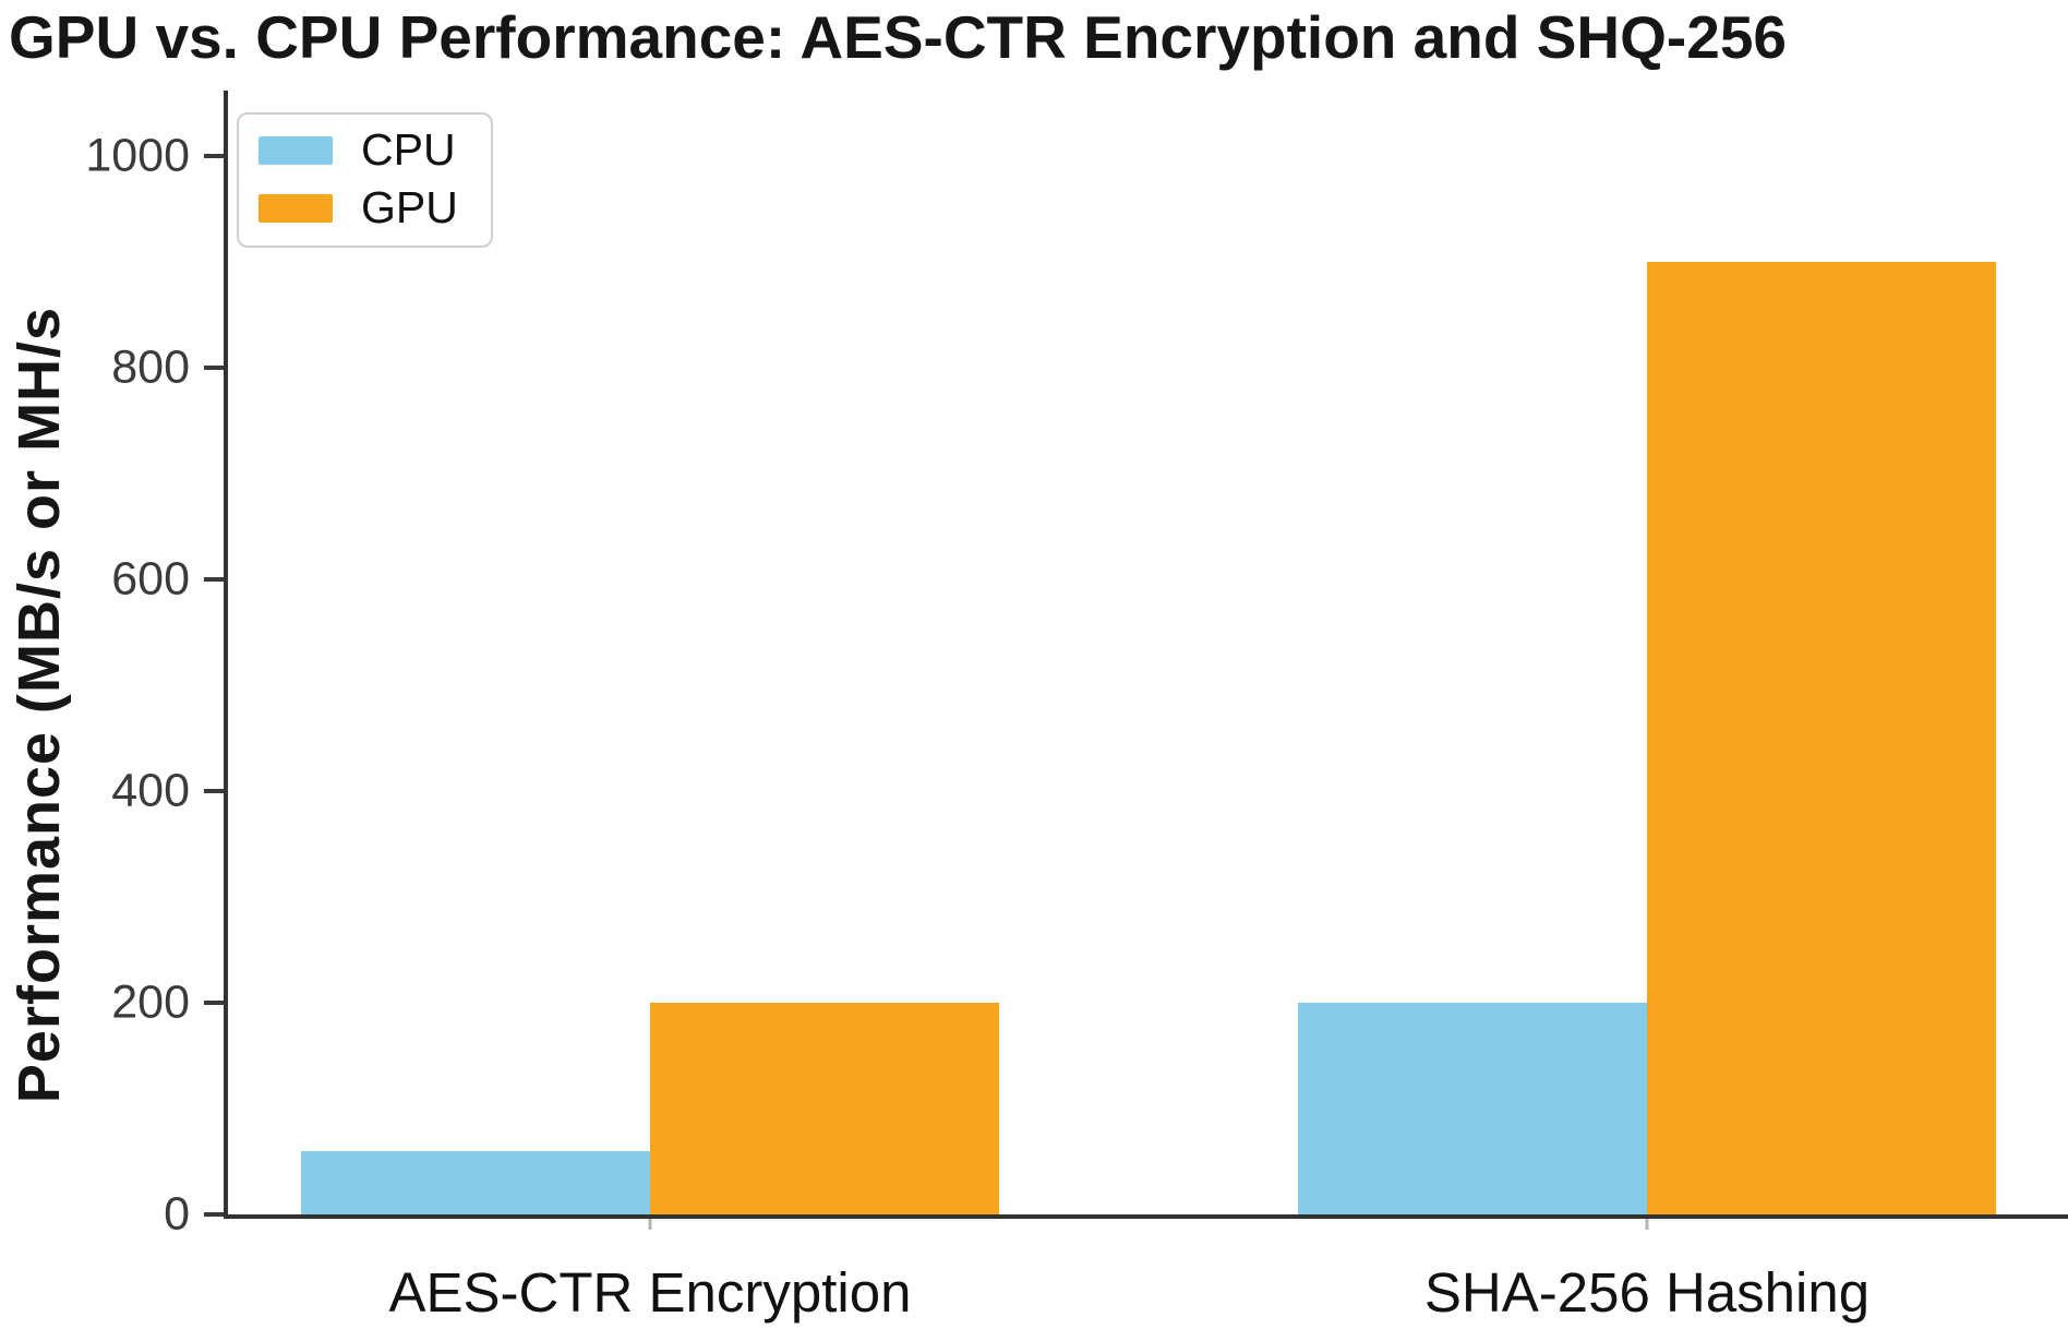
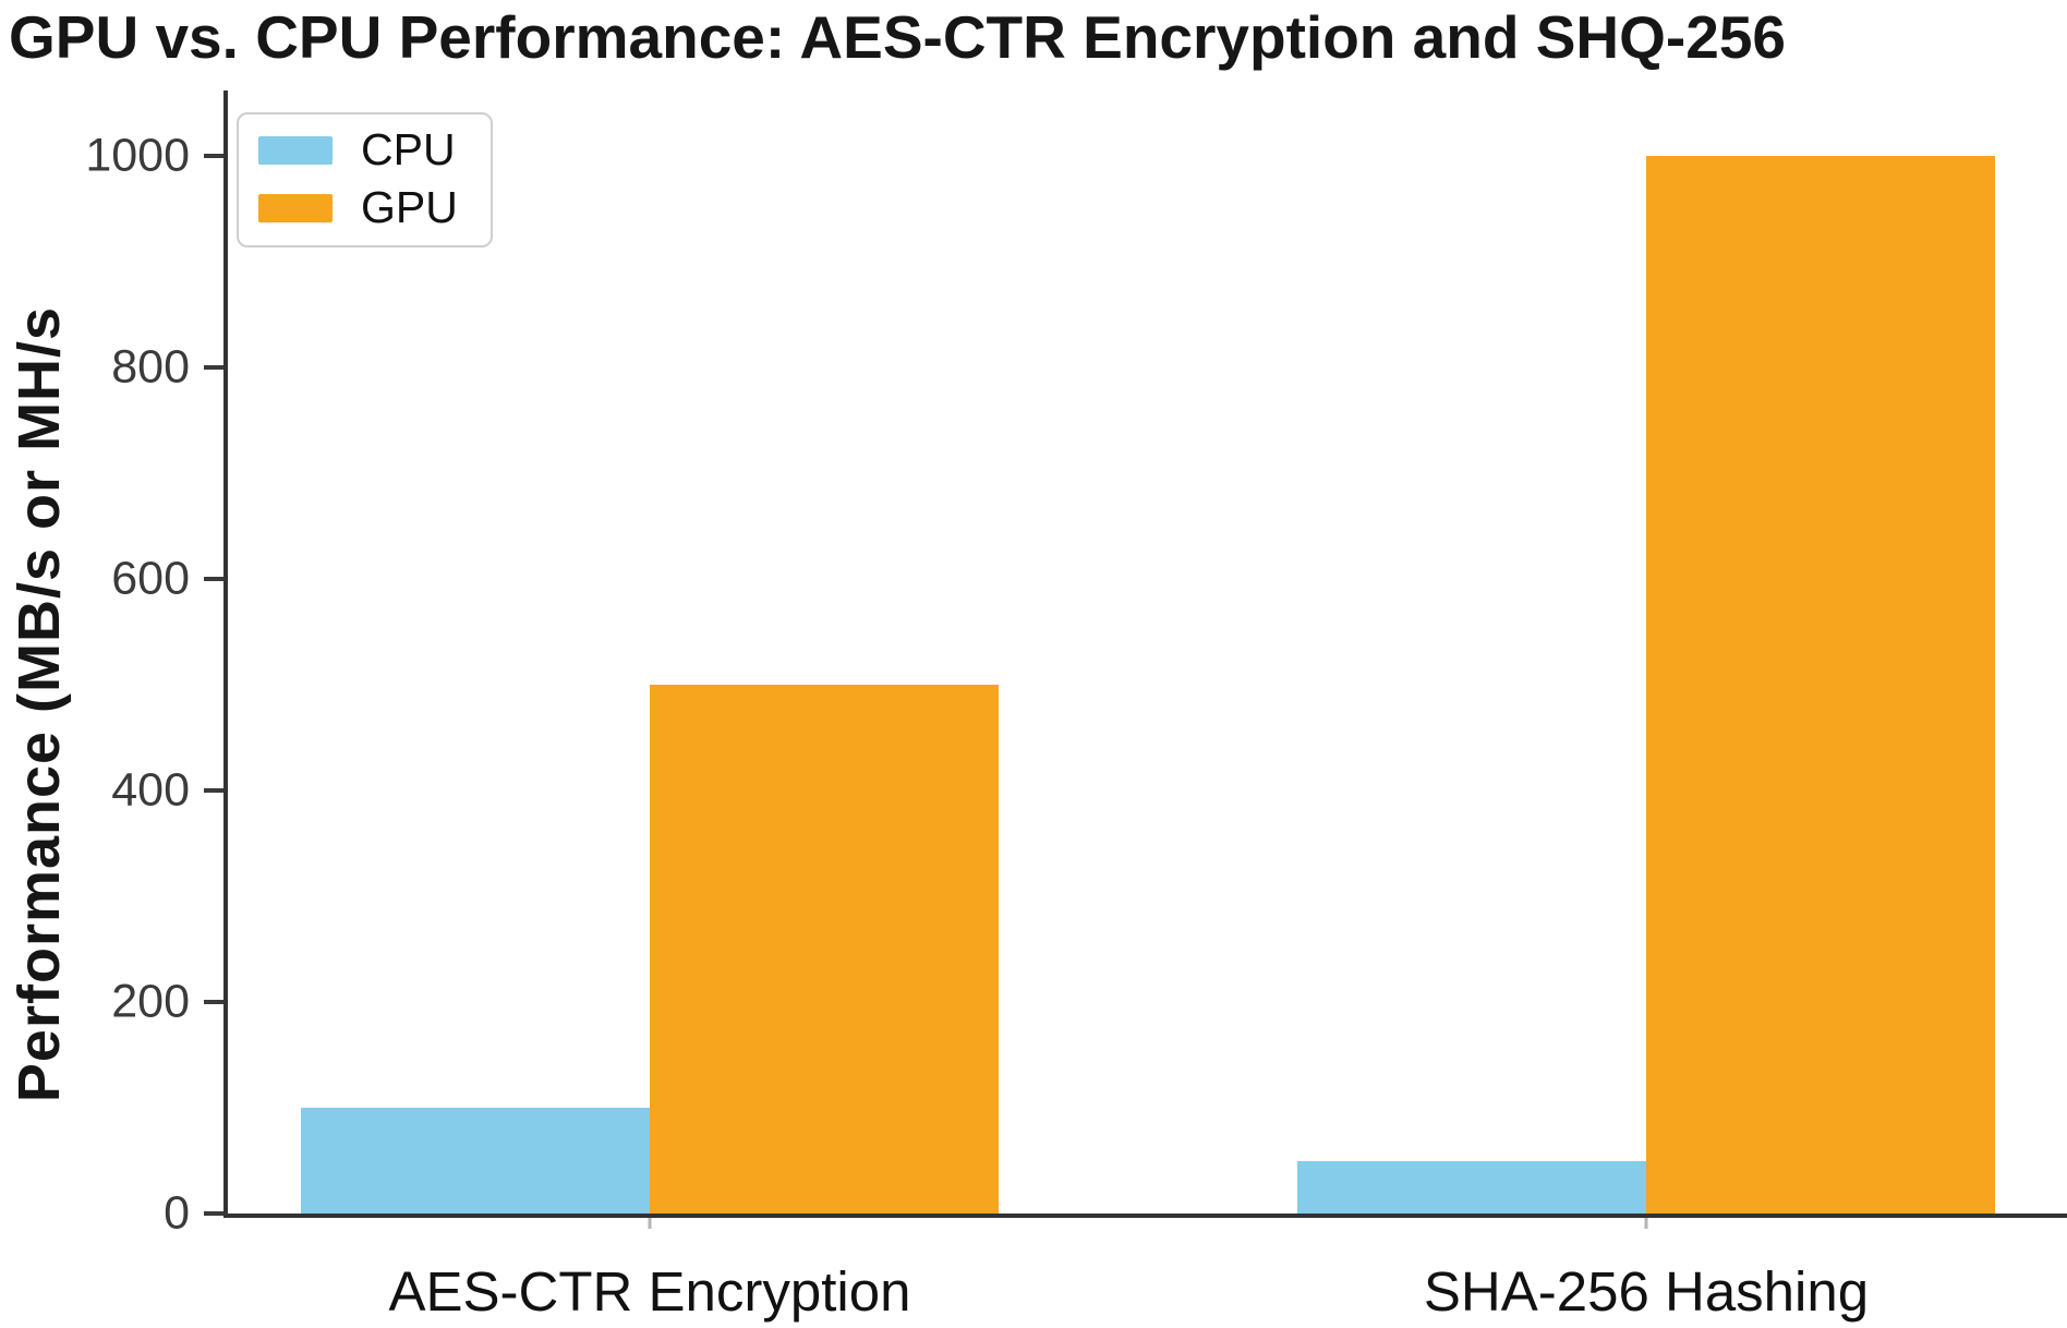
CPU/AES-CTR Encryption: 60 -> 100
GPU/AES-CTR Encryption: 200 -> 500
CPU/SHA-256 Hashing: 200 -> 50
GPU/SHA-256 Hashing: 900 -> 1000
